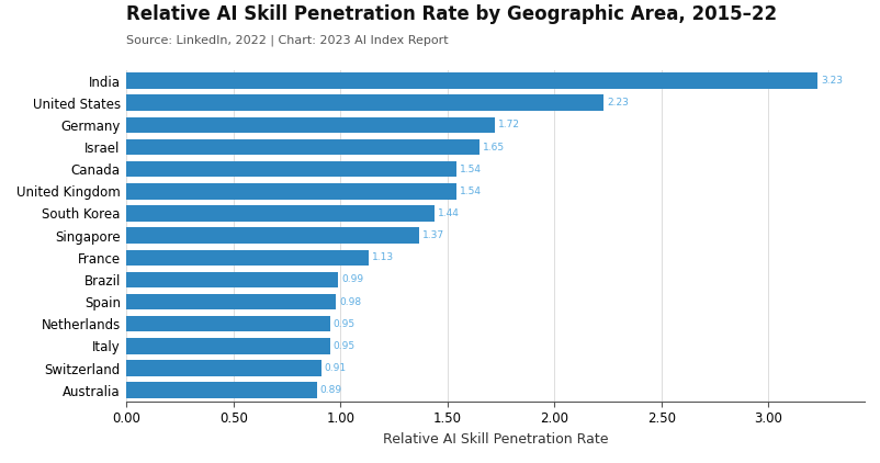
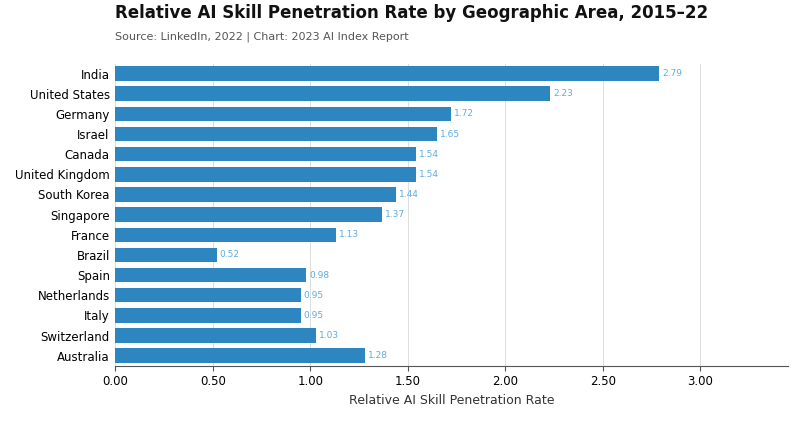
India: 3.23 -> 2.79
Brazil: 0.99 -> 0.52
Switzerland: 0.91 -> 1.03
Australia: 0.89 -> 1.28
